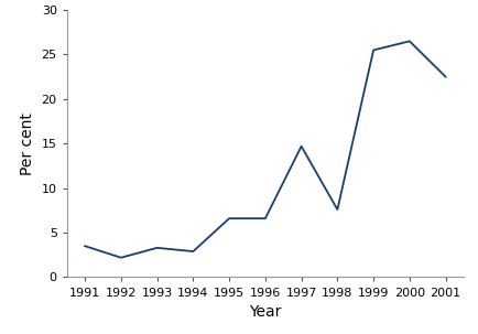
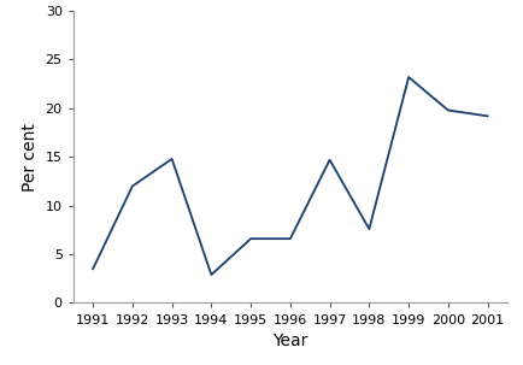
1992: 2.2 -> 12.0
1993: 3.3 -> 14.8
1999: 25.5 -> 23.2
2000: 26.5 -> 19.8
2001: 22.5 -> 19.2
